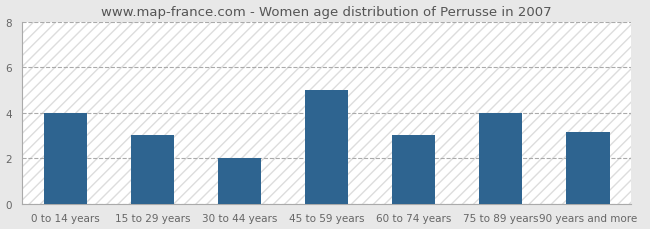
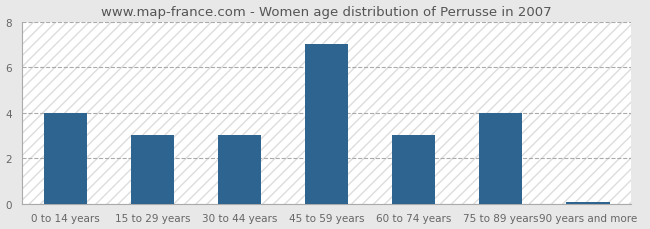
30 to 44 years: 2.00 -> 3.00
45 to 59 years: 5.00 -> 7.00
90 years and more: 3.15 -> 0.08
